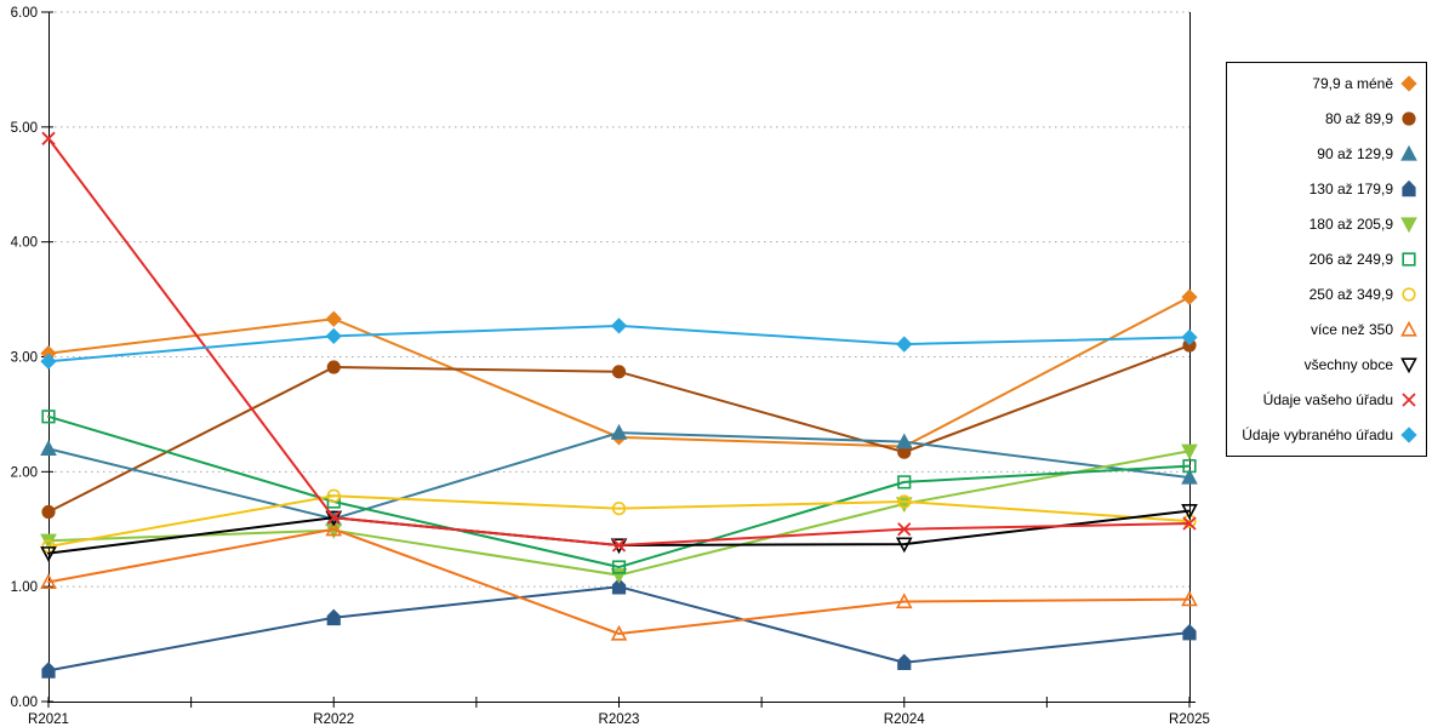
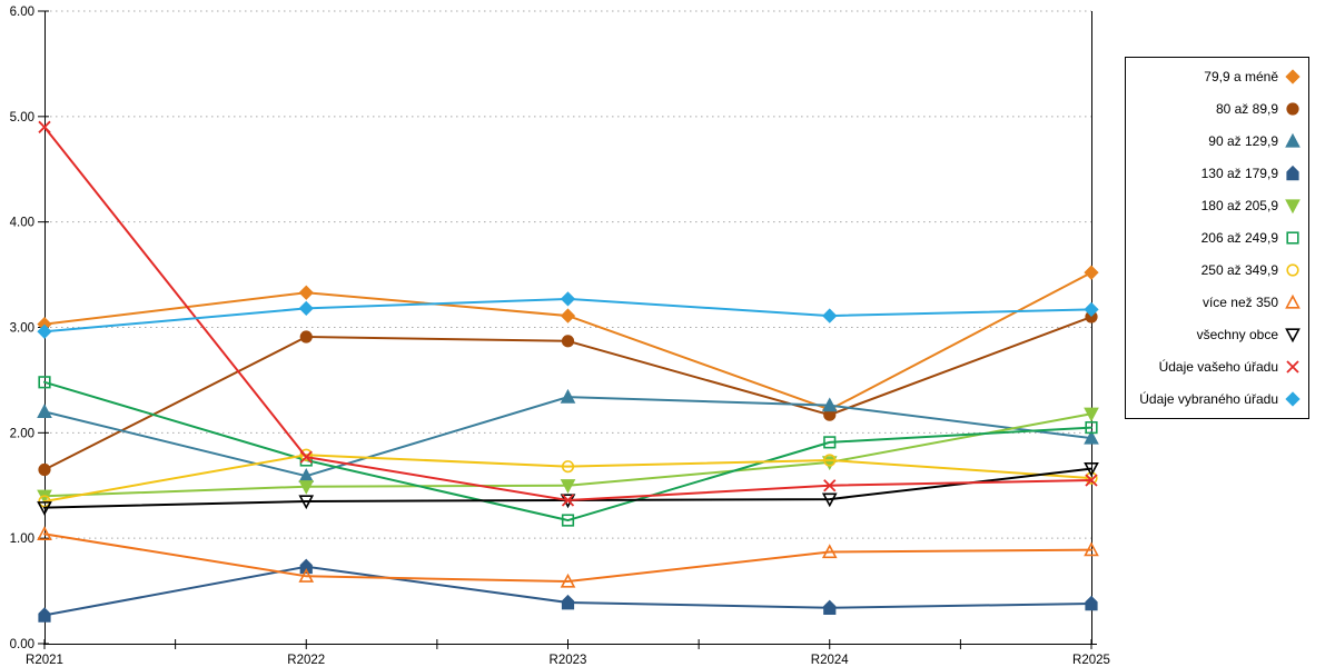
více než 350/R2022: 1.5 -> 0.6
všechny obce/R2022: 1.6 -> 1.4
Údaje vašeho úřadu/R2022: 1.6 -> 1.8
79,9 a méně/R2023: 2.3 -> 3.1
130 až 179,9/R2023: 1.0 -> 0.4
180 až 205,9/R2023: 1.1 -> 1.5
130 až 179,9/R2025: 0.6 -> 0.4
